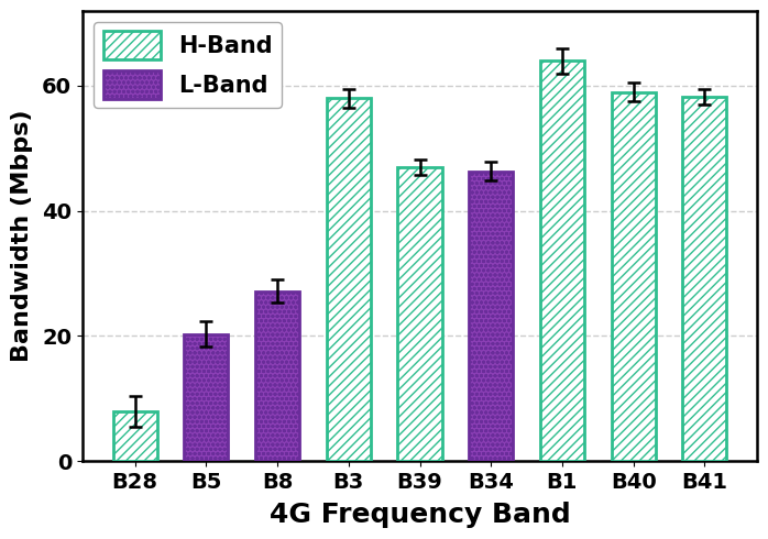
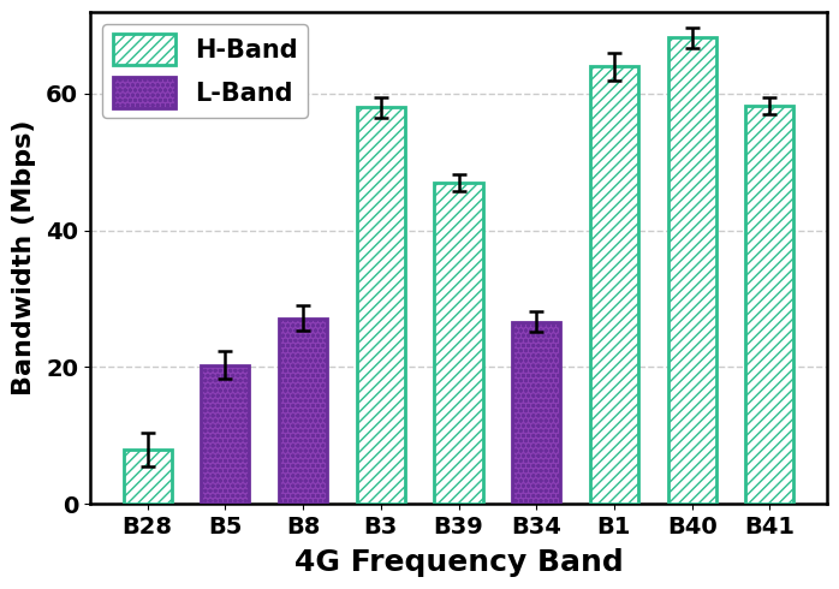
B34: 46.3 -> 26.6
B40: 59.0 -> 68.2
